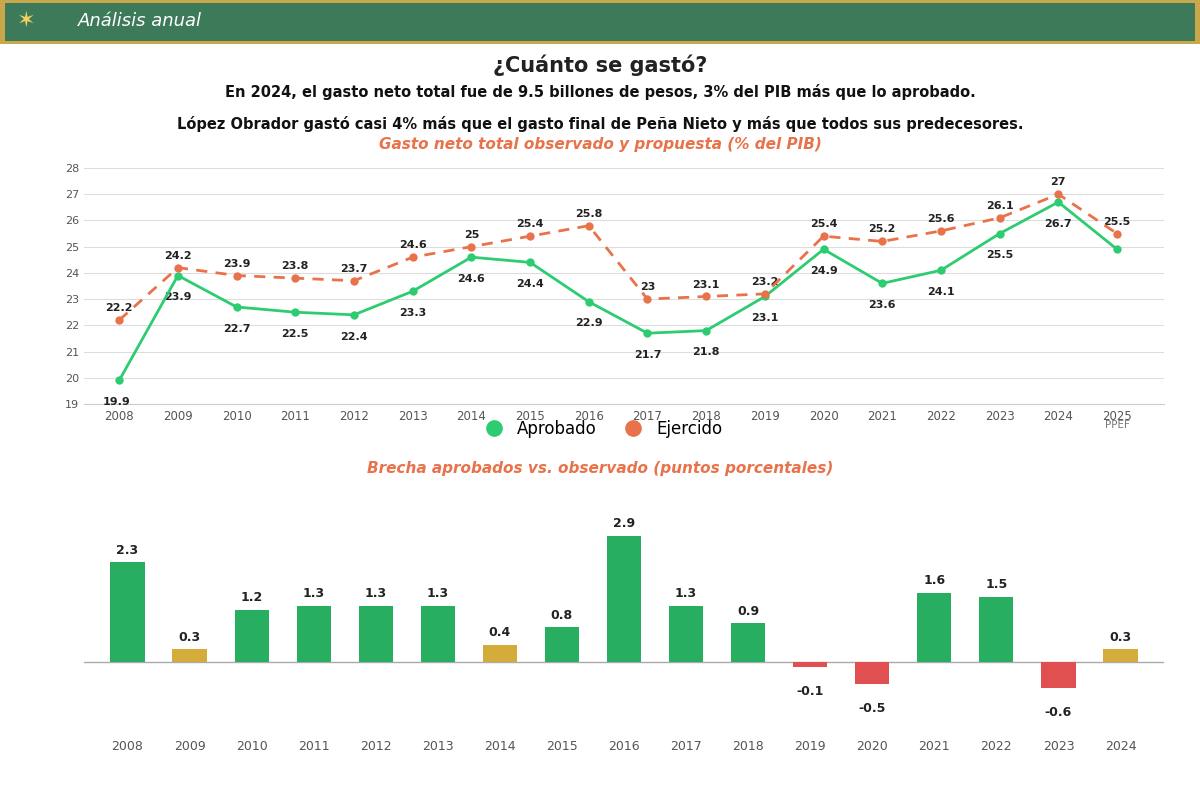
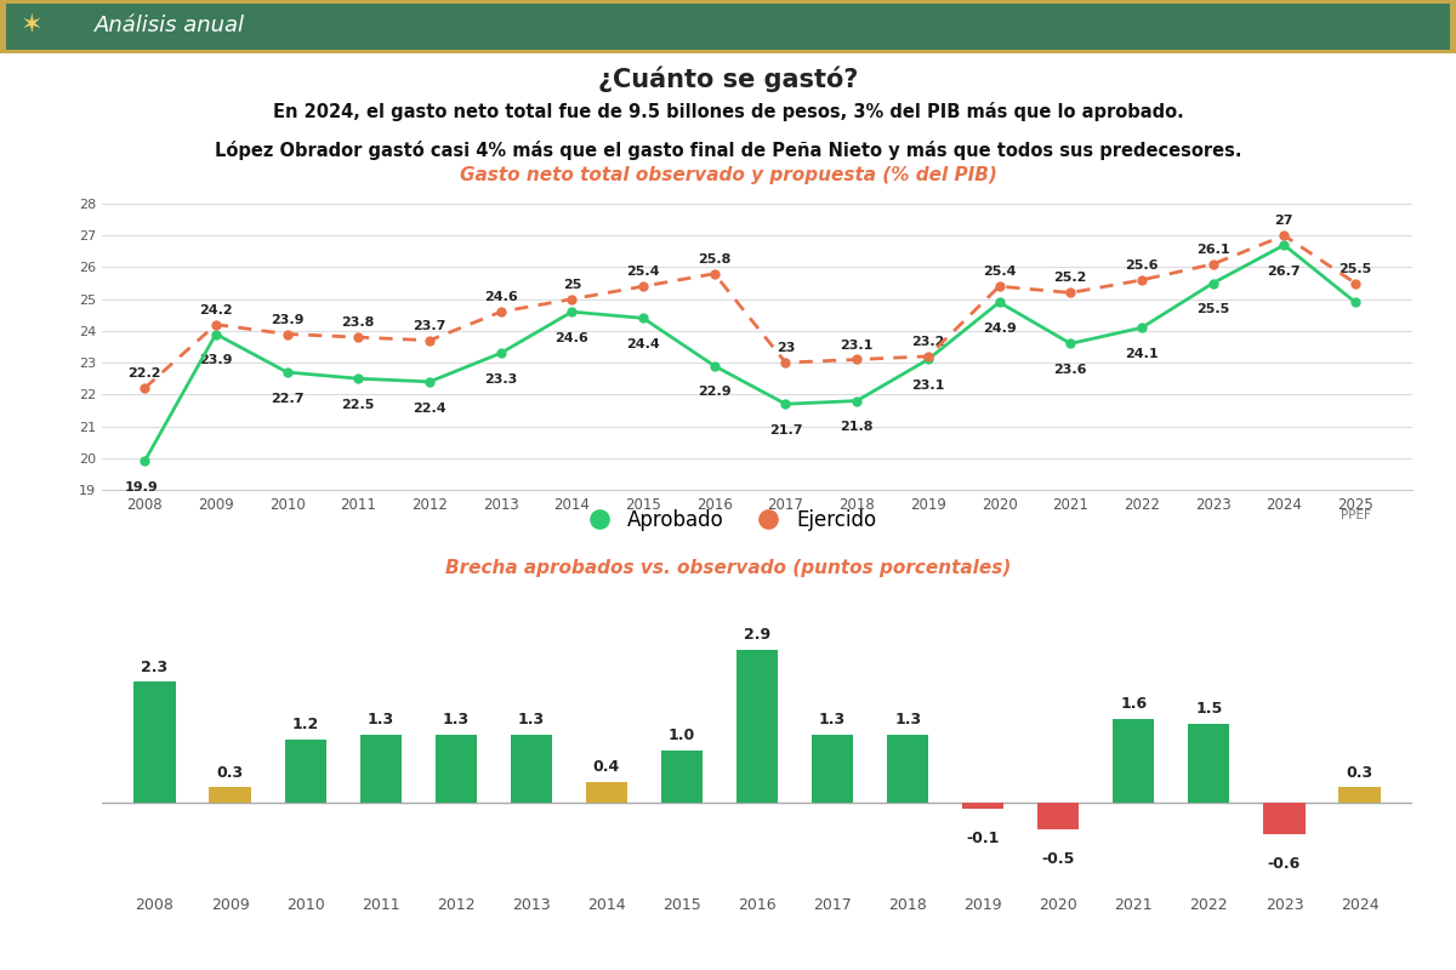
2015: 0.8 -> 1.0
2018: 0.9 -> 1.3
